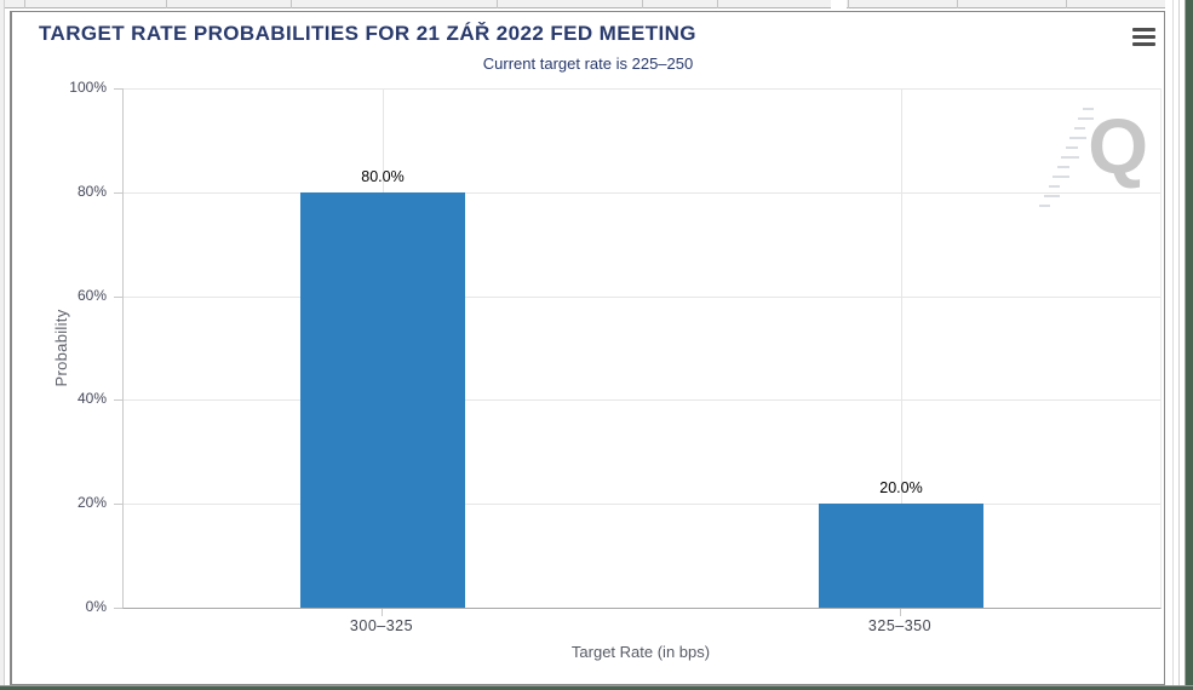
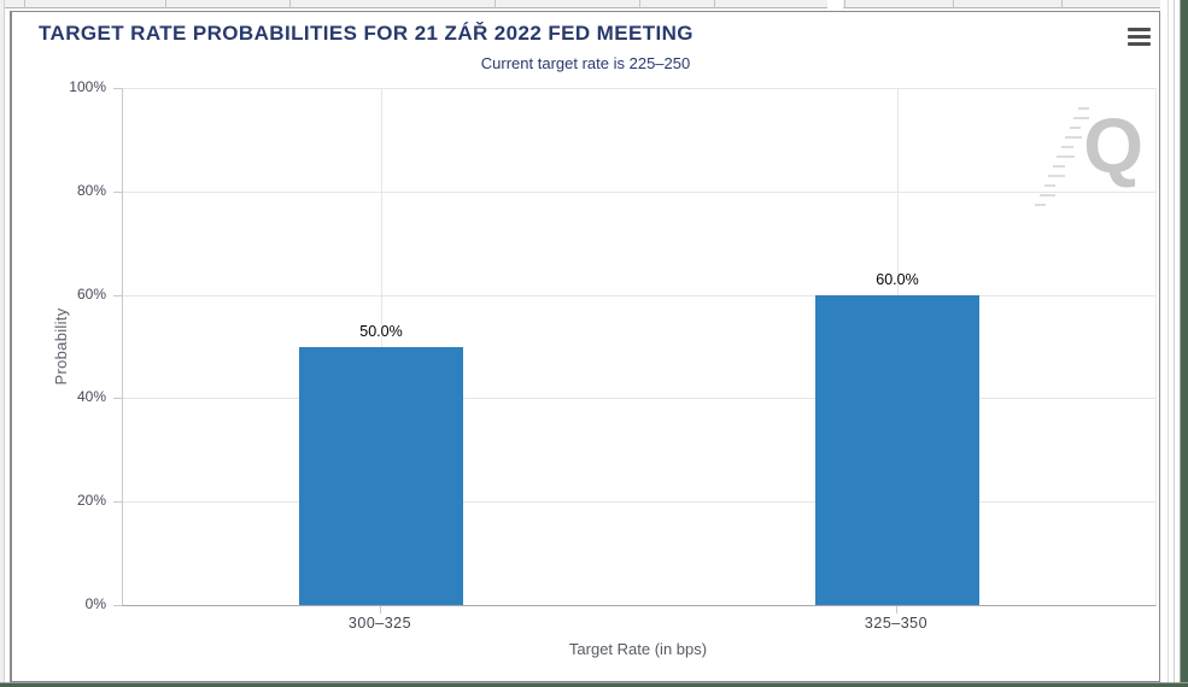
300–325: 80.0% -> 50.0%
325–350: 20.0% -> 60.0%
